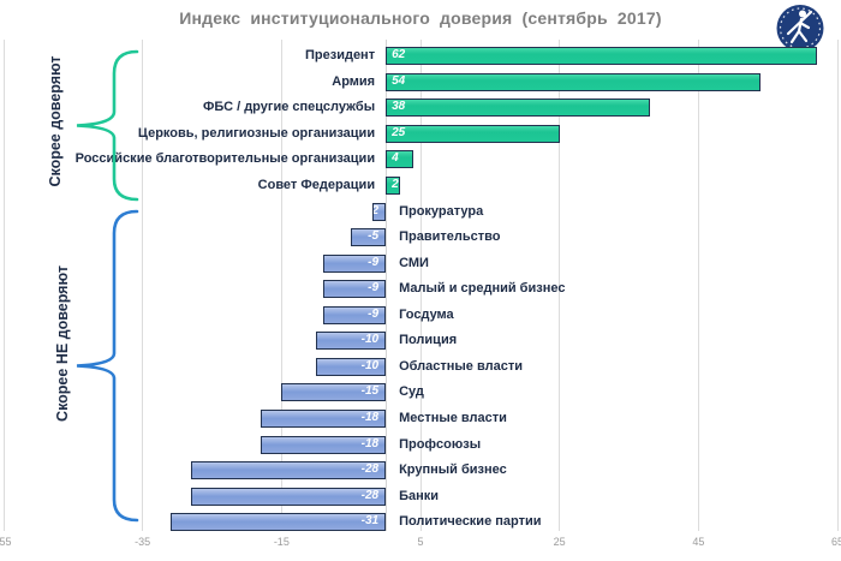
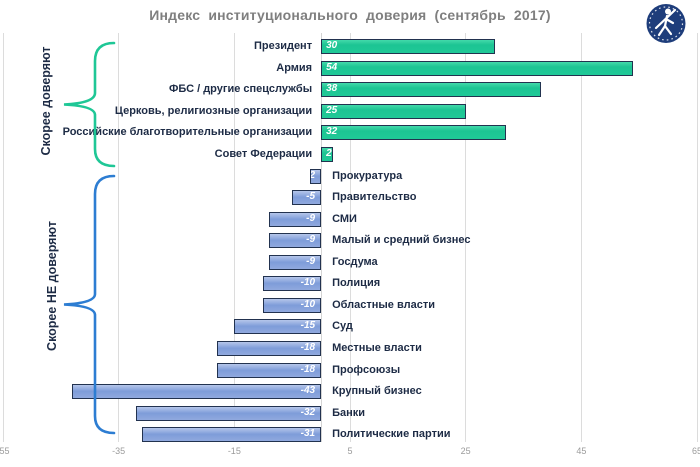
Президент: 62 -> 30
Российские благотворительные организации: 4 -> 32
Крупный бизнес: -28 -> -43
Банки: -28 -> -32
